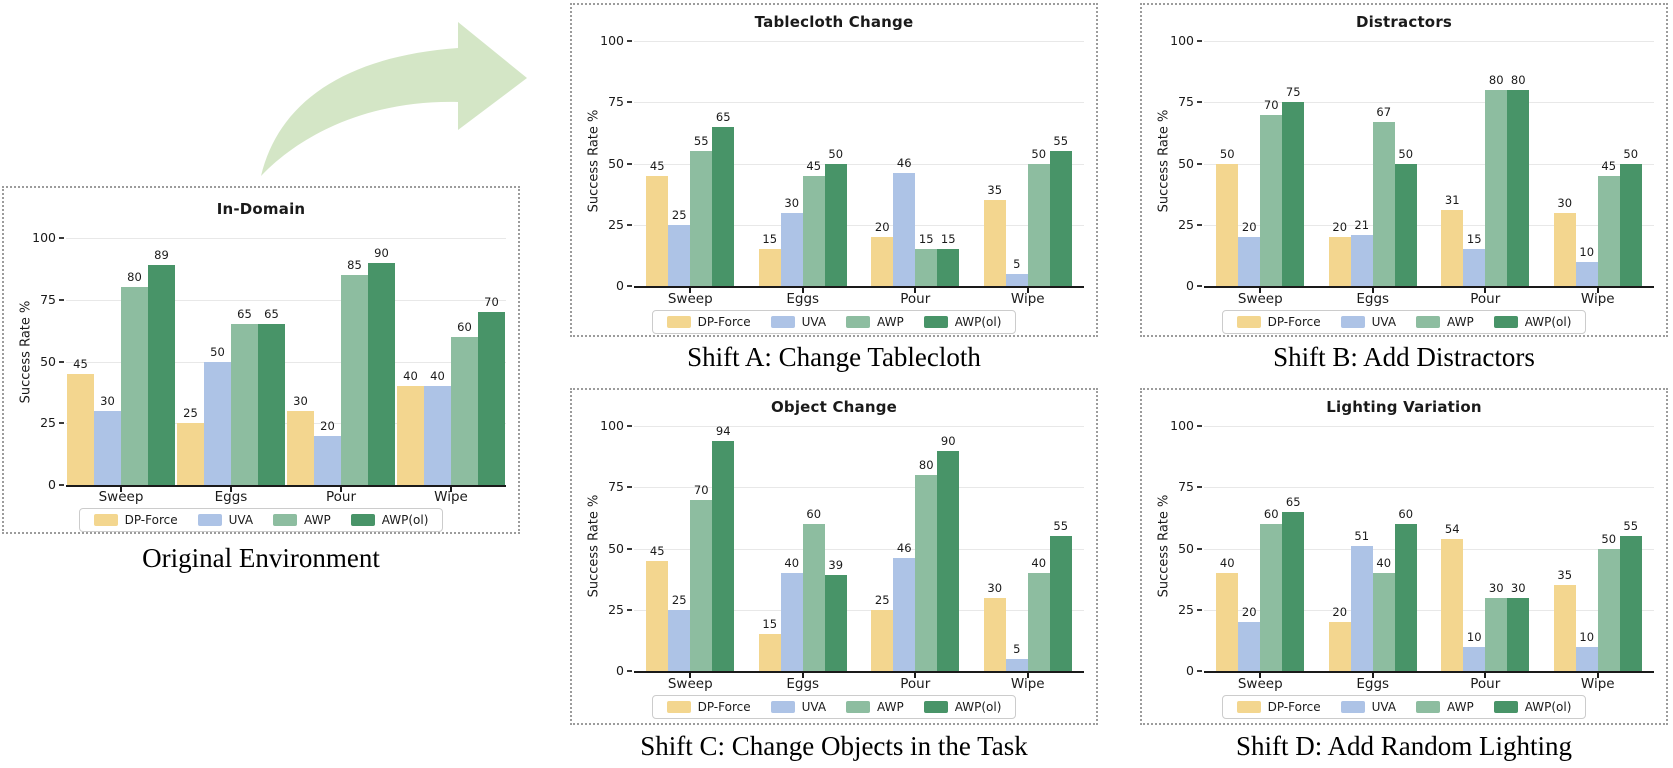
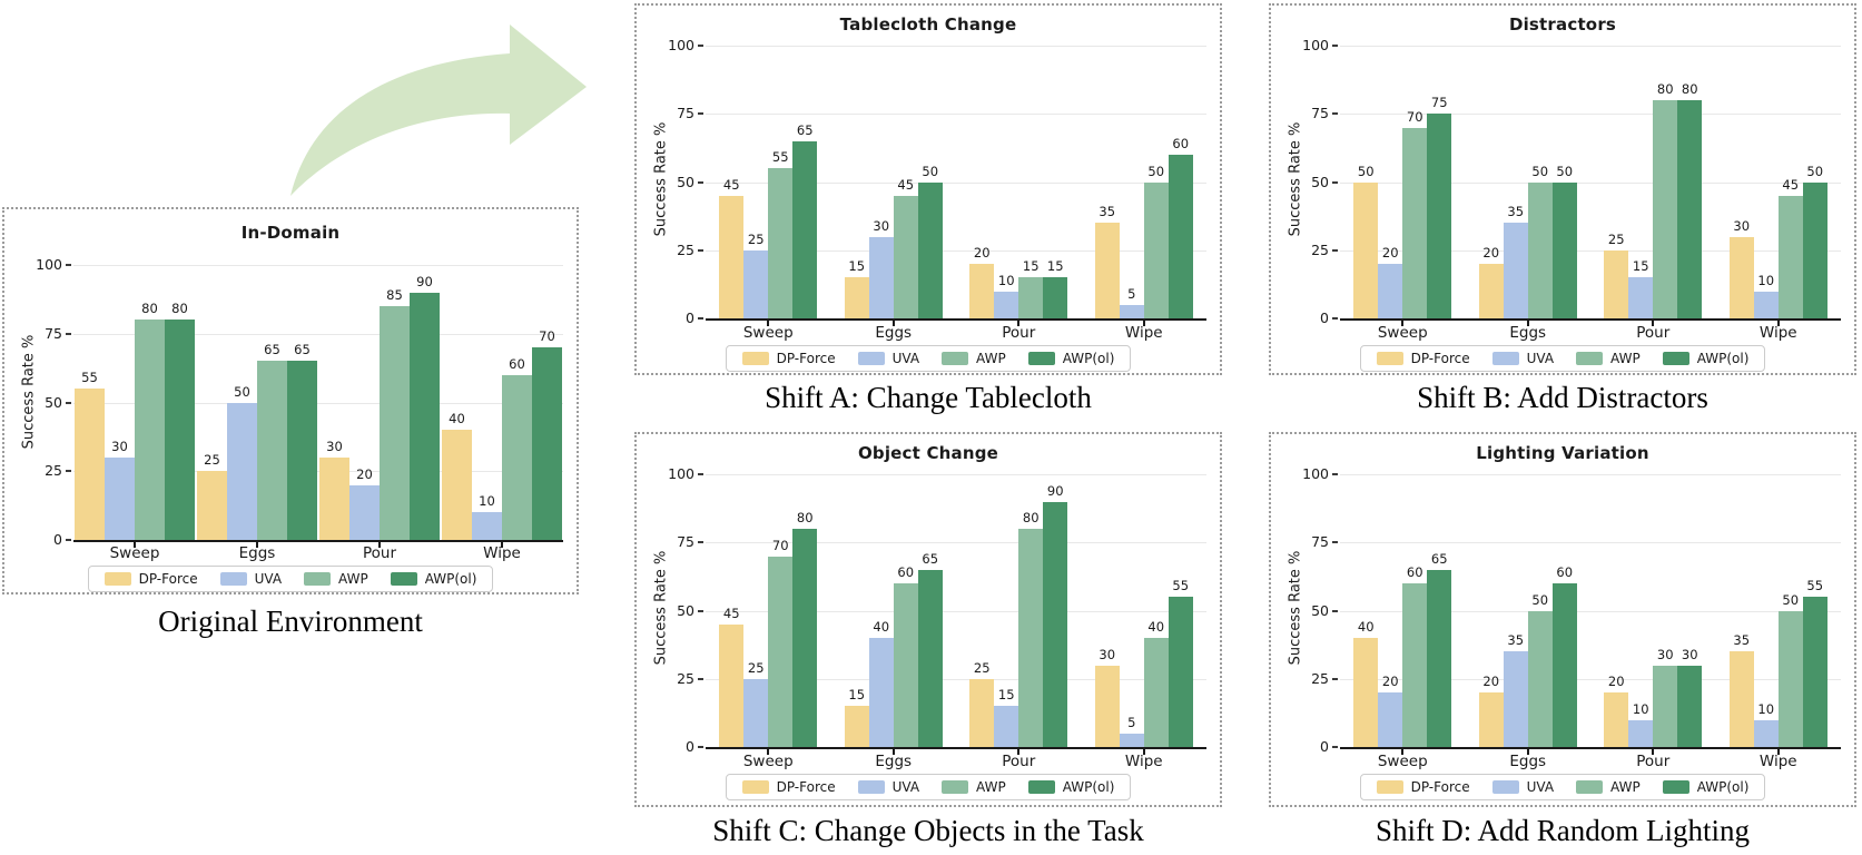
In-Domain/DP-Force/Sweep: 45 -> 55
In-Domain/AWP(ol)/Sweep: 89 -> 80
In-Domain/UVA/Wipe: 40 -> 10
Tablecloth Change/UVA/Pour: 46 -> 10
Tablecloth Change/AWP(ol)/Wipe: 55 -> 60
Distractors/UVA/Eggs: 21 -> 35
Distractors/AWP/Eggs: 67 -> 50
Distractors/DP-Force/Pour: 31 -> 25
Object Change/AWP(ol)/Sweep: 94 -> 80
Object Change/AWP(ol)/Eggs: 39 -> 65
Object Change/UVA/Pour: 46 -> 15
Lighting Variation/UVA/Eggs: 51 -> 35
Lighting Variation/AWP/Eggs: 40 -> 50
Lighting Variation/DP-Force/Pour: 54 -> 20
